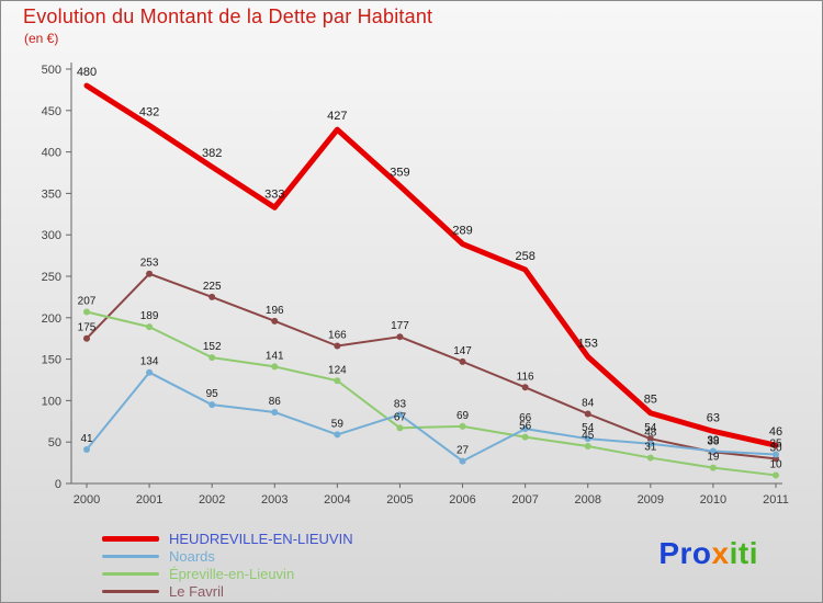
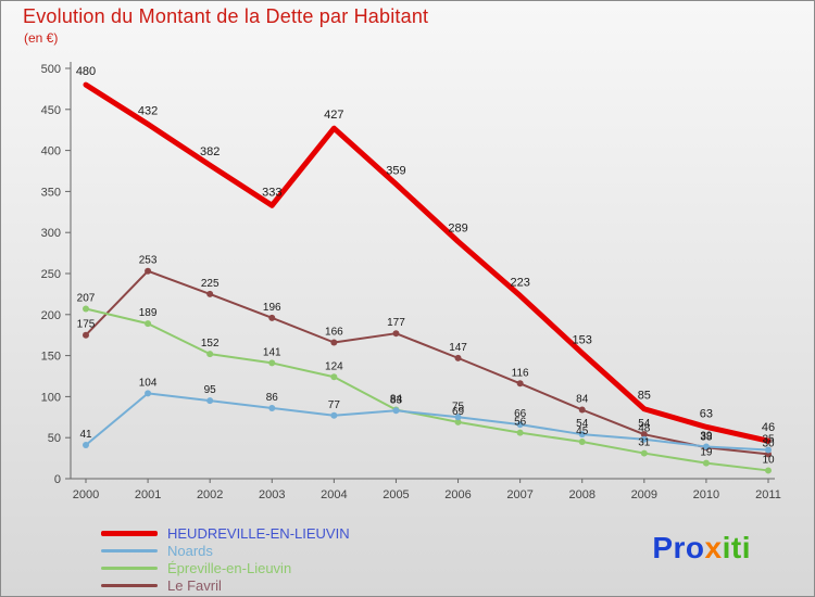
Noards/2001: 134 -> 104
Noards/2004: 59 -> 77
Épreville-en-Lieuvin/2005: 67 -> 84
Noards/2006: 27 -> 75
HEUDREVILLE-EN-LIEUVIN/2007: 258 -> 223
